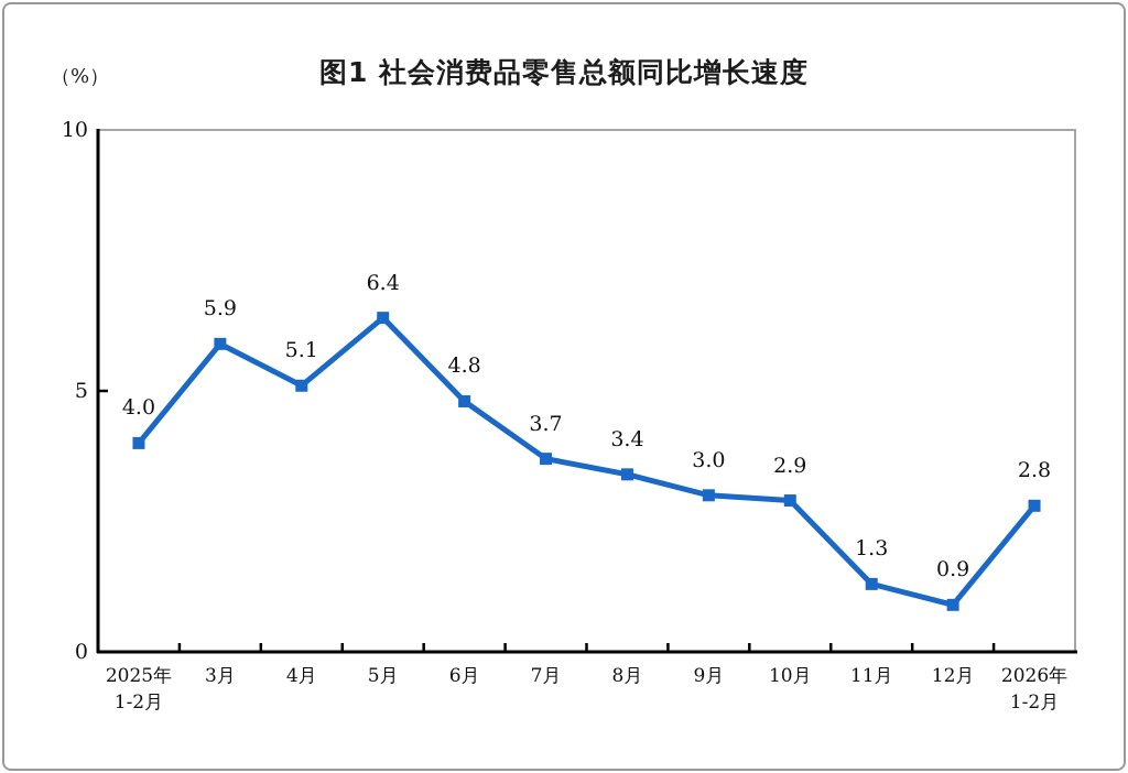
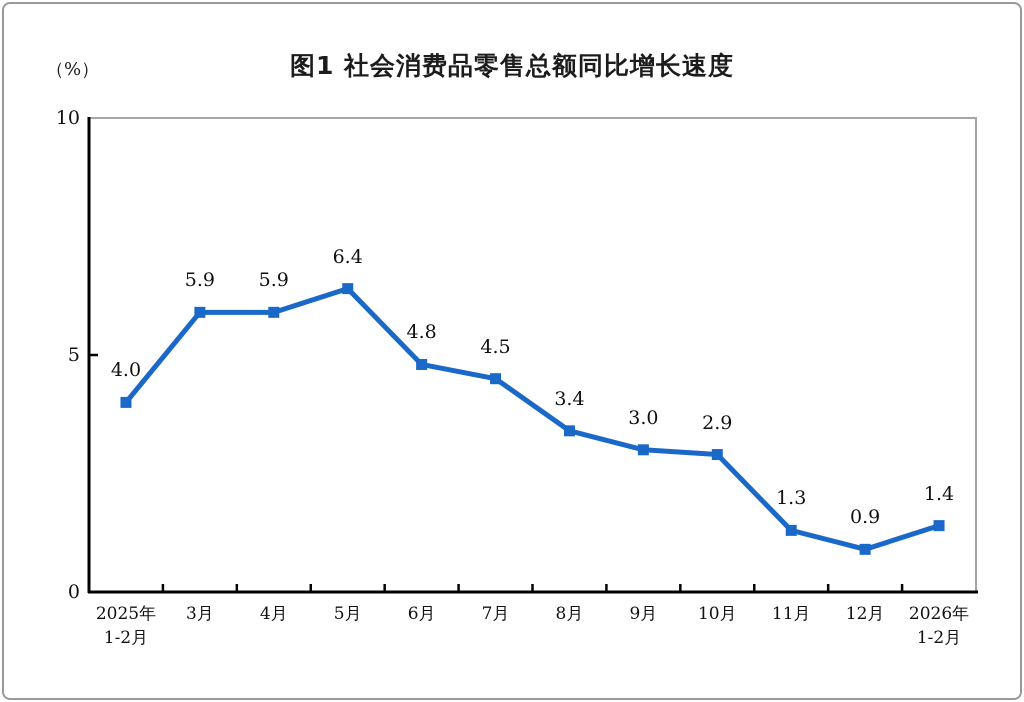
4月: 5.1 -> 5.9
7月: 3.7 -> 4.5
2026年 1-2月: 2.8 -> 1.4
